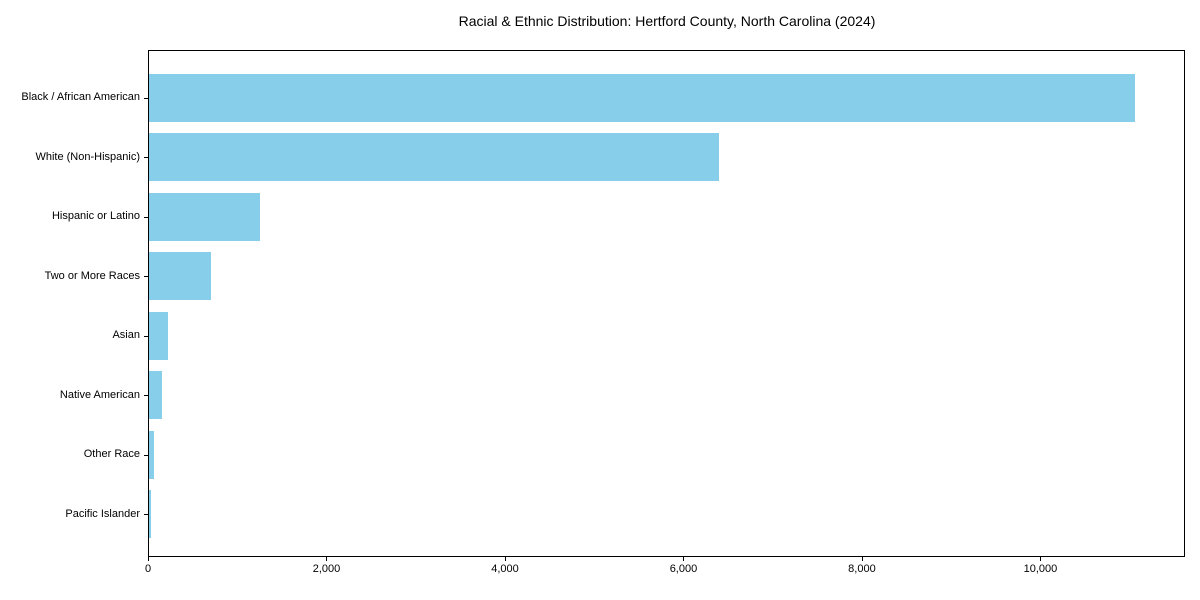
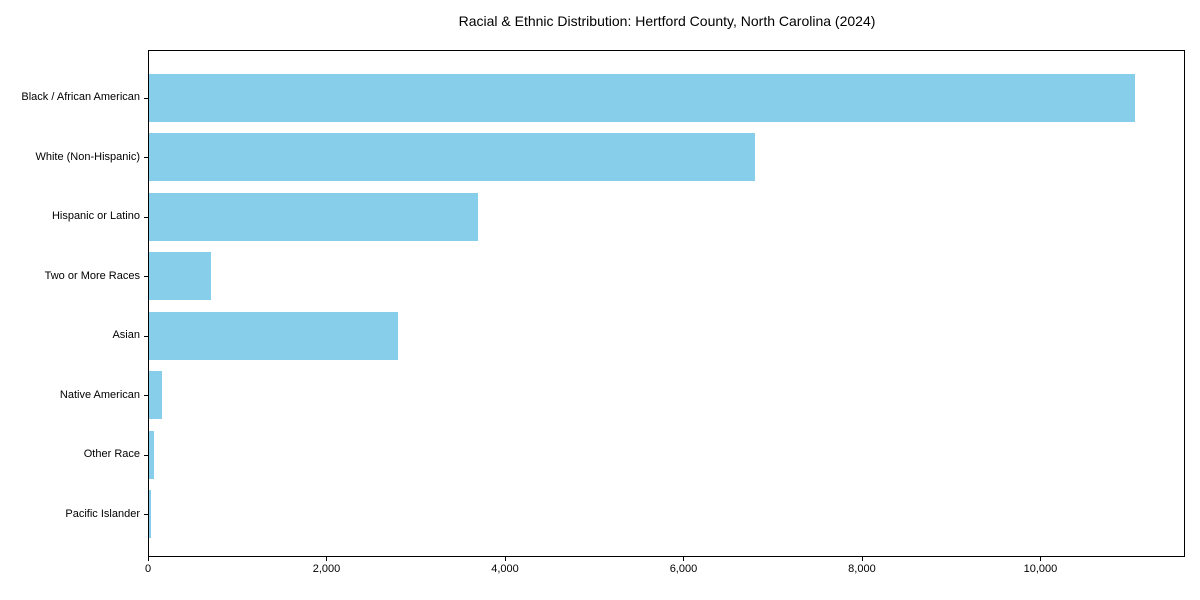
White (Non-Hispanic): 6400 -> 6800
Hispanic or Latino: 1300 -> 3700
Asian: 200 -> 2800
